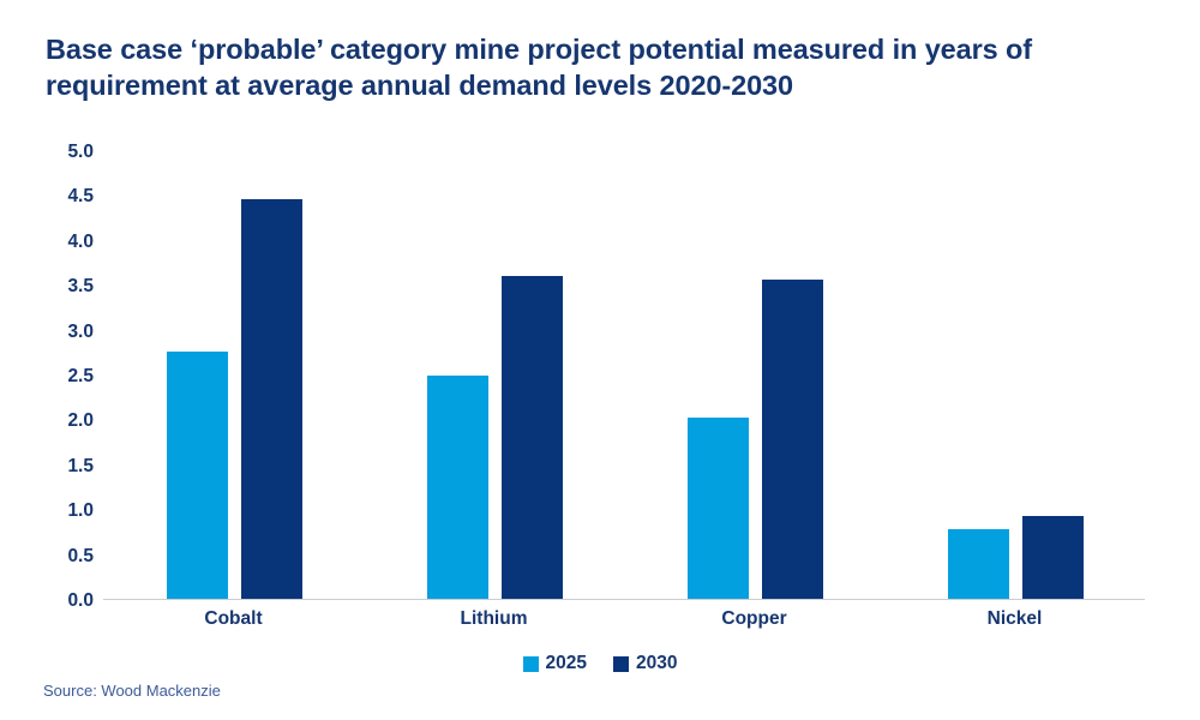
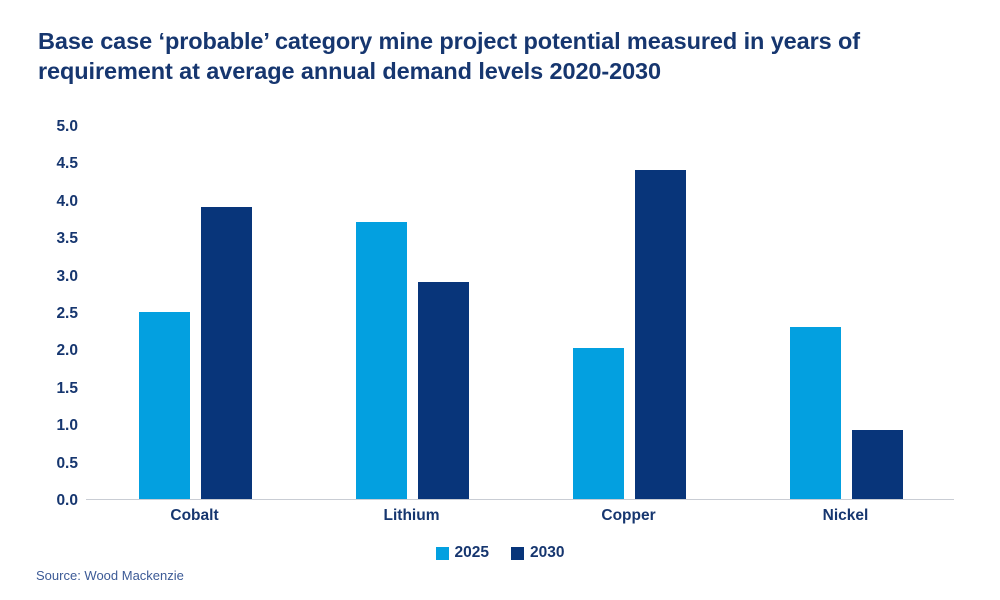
2025/Cobalt: 2.8 -> 2.5
2030/Cobalt: 4.5 -> 3.9
2025/Lithium: 2.5 -> 3.7
2030/Lithium: 3.6 -> 2.9
2030/Copper: 3.6 -> 4.4
2025/Nickel: 0.8 -> 2.3
